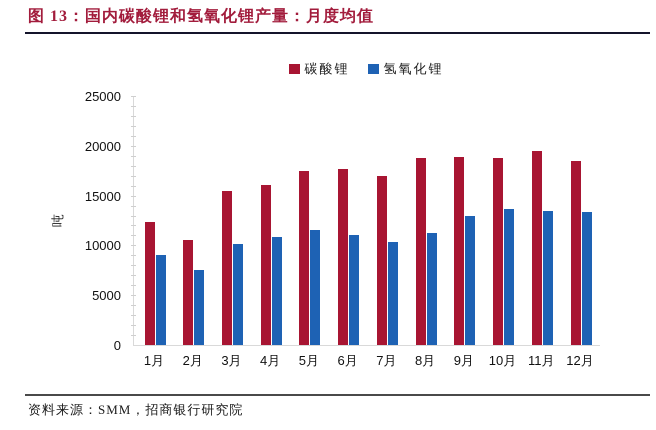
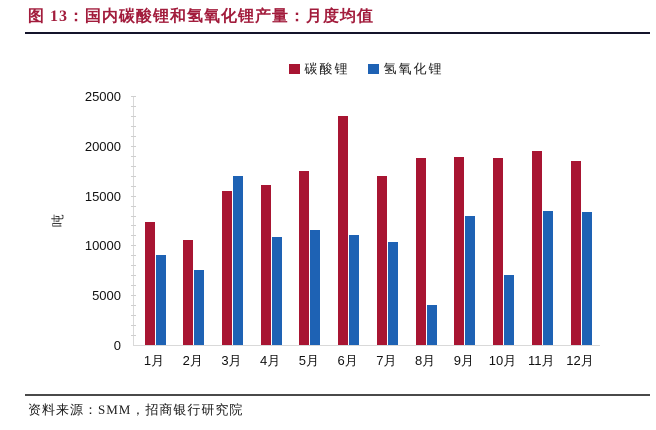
氢氧化锂/3月: 10000 -> 17000
碳酸锂/6月: 18000 -> 23000
氢氧化锂/8月: 11000 -> 4000
氢氧化锂/10月: 14000 -> 7000
